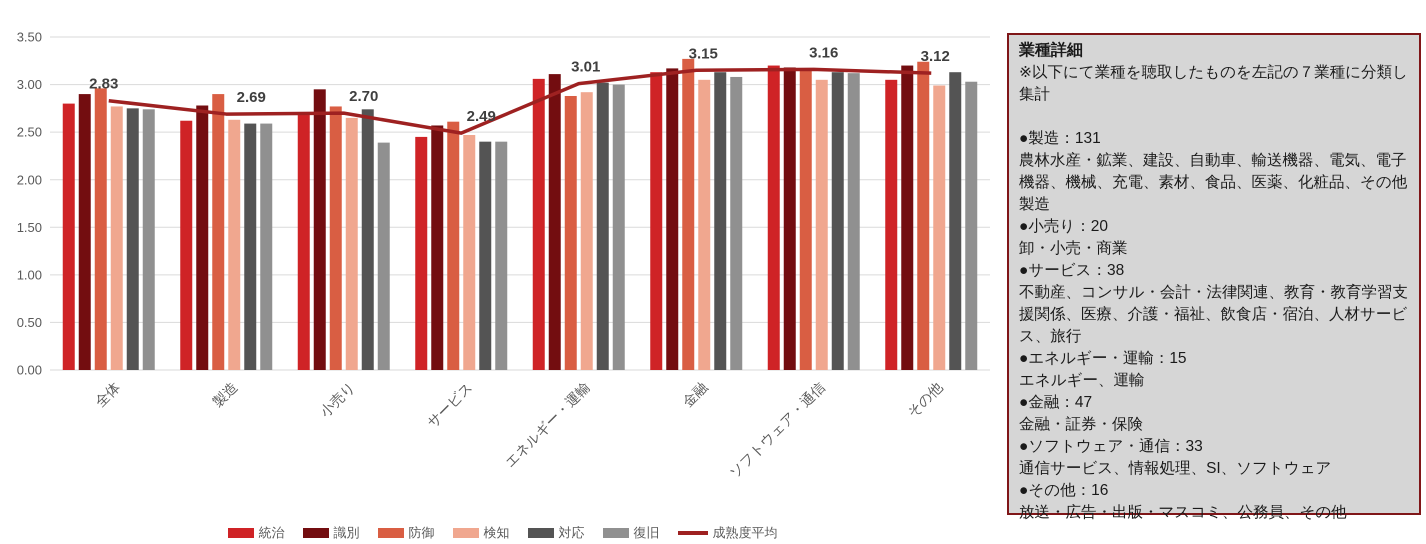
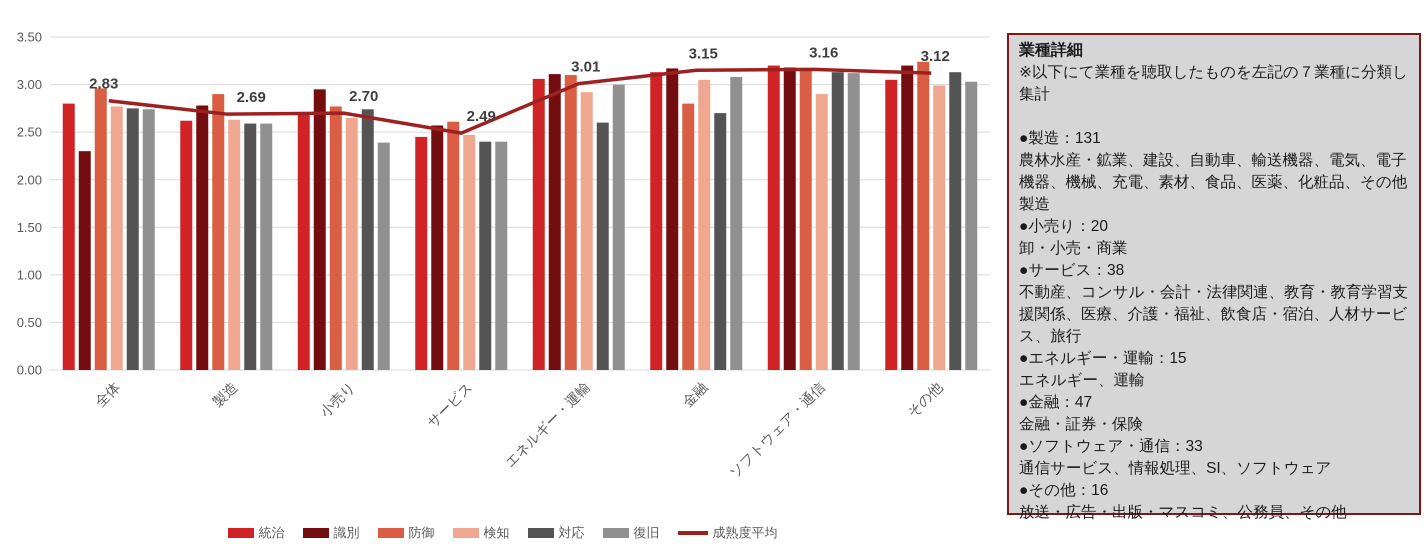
識別/全体: 2.9 -> 2.3
防御/エネルギー・運輸: 2.9 -> 3.1
対応/エネルギー・運輸: 3.0 -> 2.6
防御/金融: 3.3 -> 2.8
対応/金融: 3.1 -> 2.7
検知/ソフトウェア・通信: 3.0 -> 2.9
